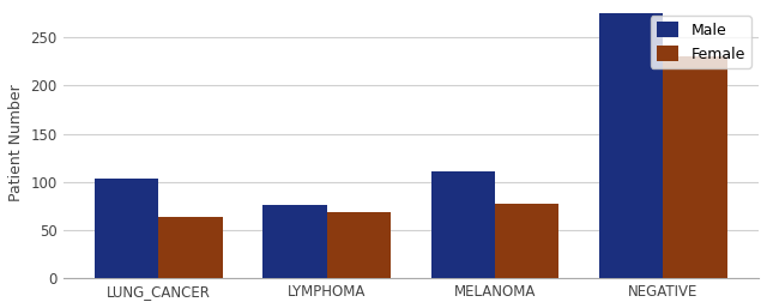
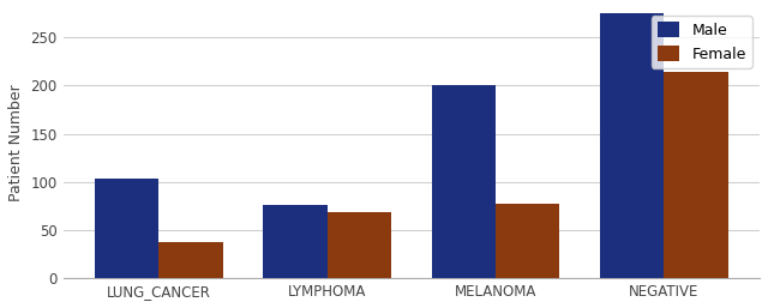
Female/LUNG_CANCER: 64 -> 38
Male/MELANOMA: 111 -> 200
Female/NEGATIVE: 230 -> 214
